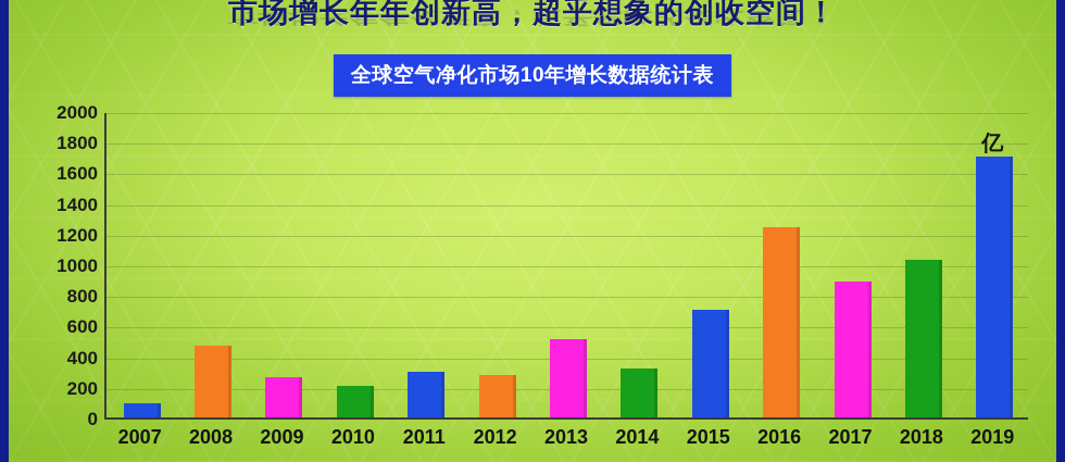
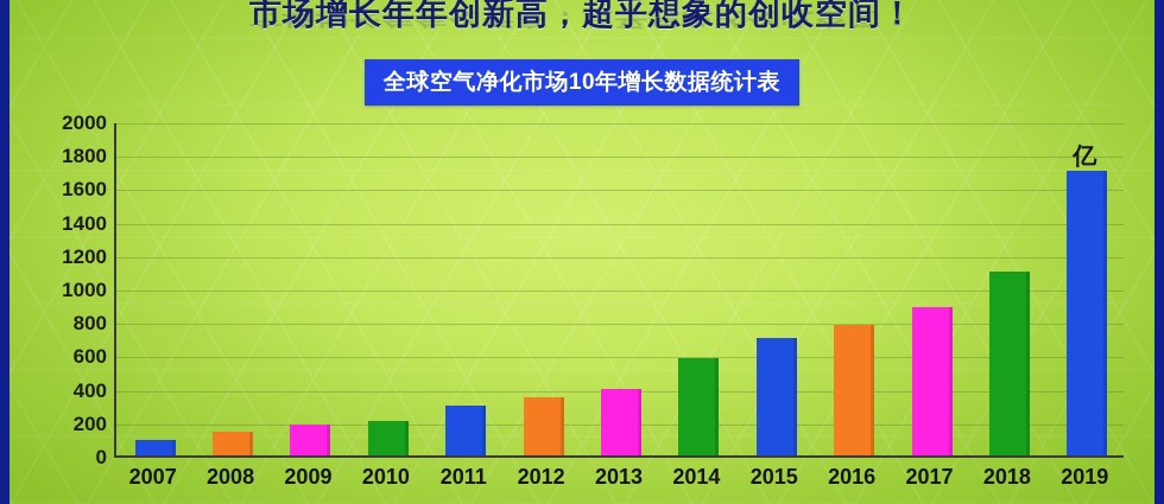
2008: 470 -> 140
2009: 260 -> 180
2012: 280 -> 340
2013: 510 -> 400
2014: 320 -> 580
2016: 1240 -> 780
2018: 1030 -> 1100
